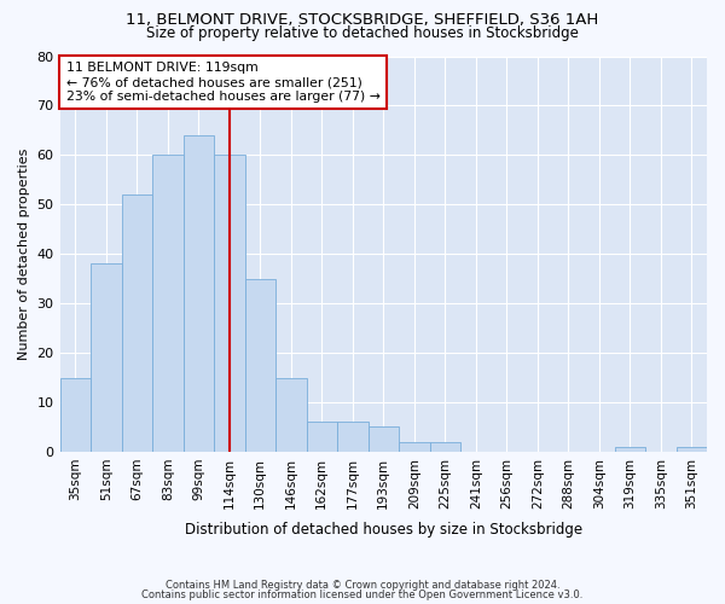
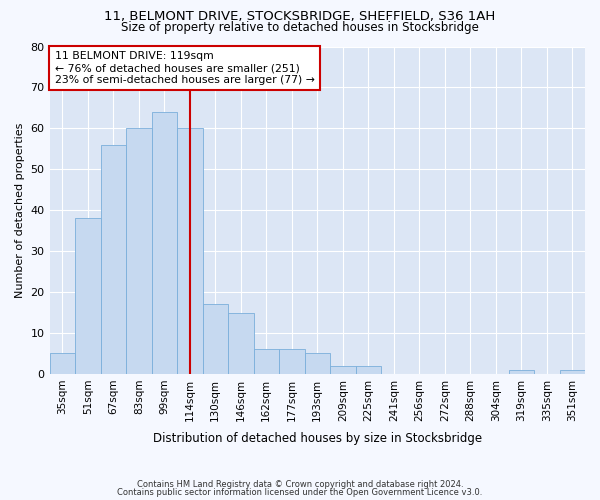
35sqm: 15 -> 5
67sqm: 52 -> 56
130sqm: 35 -> 17
